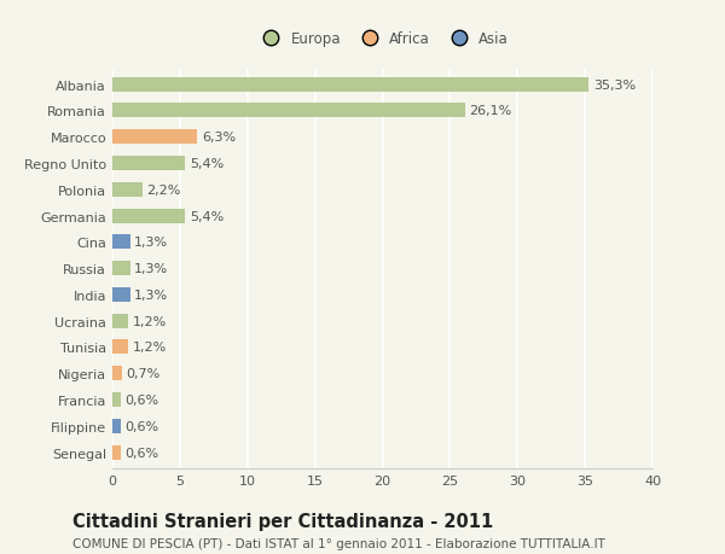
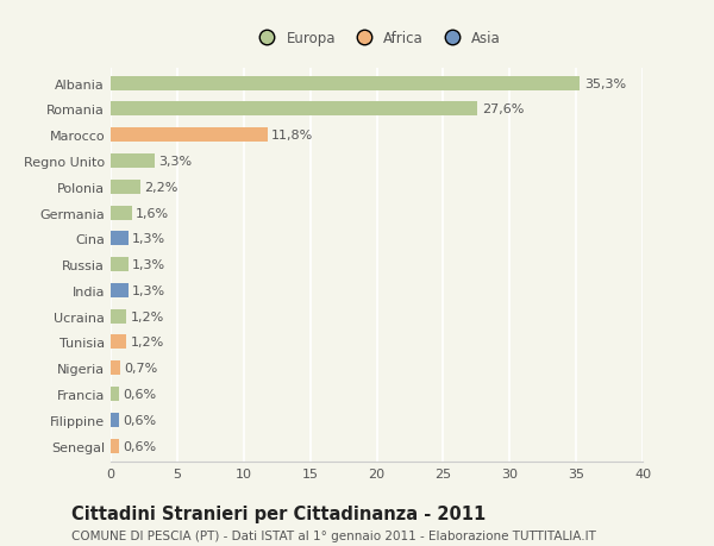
Romania: 26,1% -> 27,6%
Marocco: 6,3% -> 11,8%
Regno Unito: 5,4% -> 3,3%
Germania: 5,4% -> 1,6%
